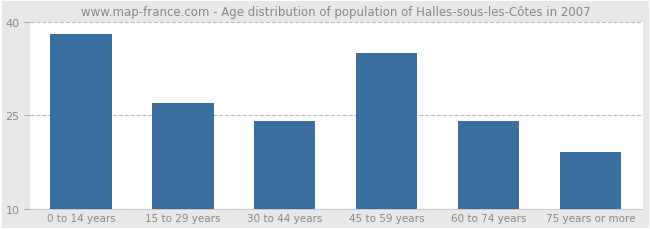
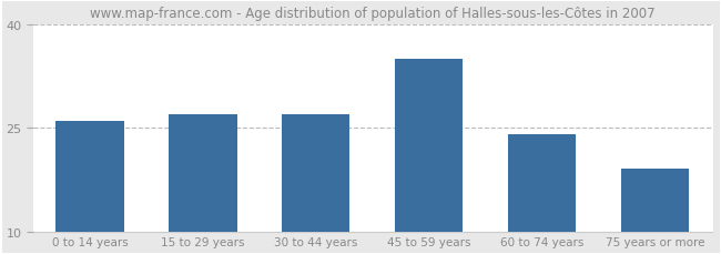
0 to 14 years: 38 -> 26
30 to 44 years: 24 -> 27
